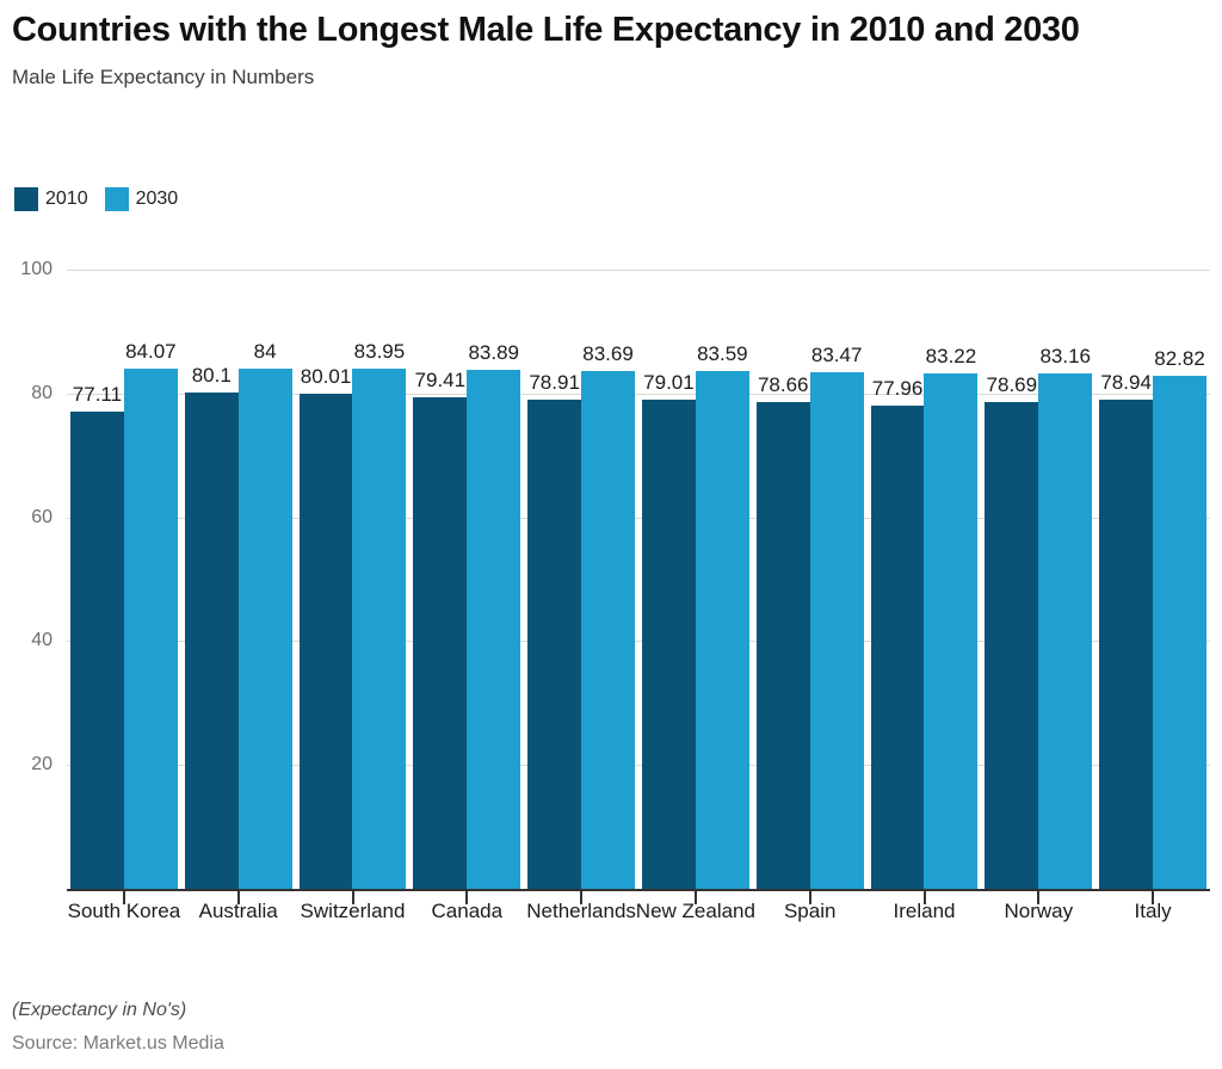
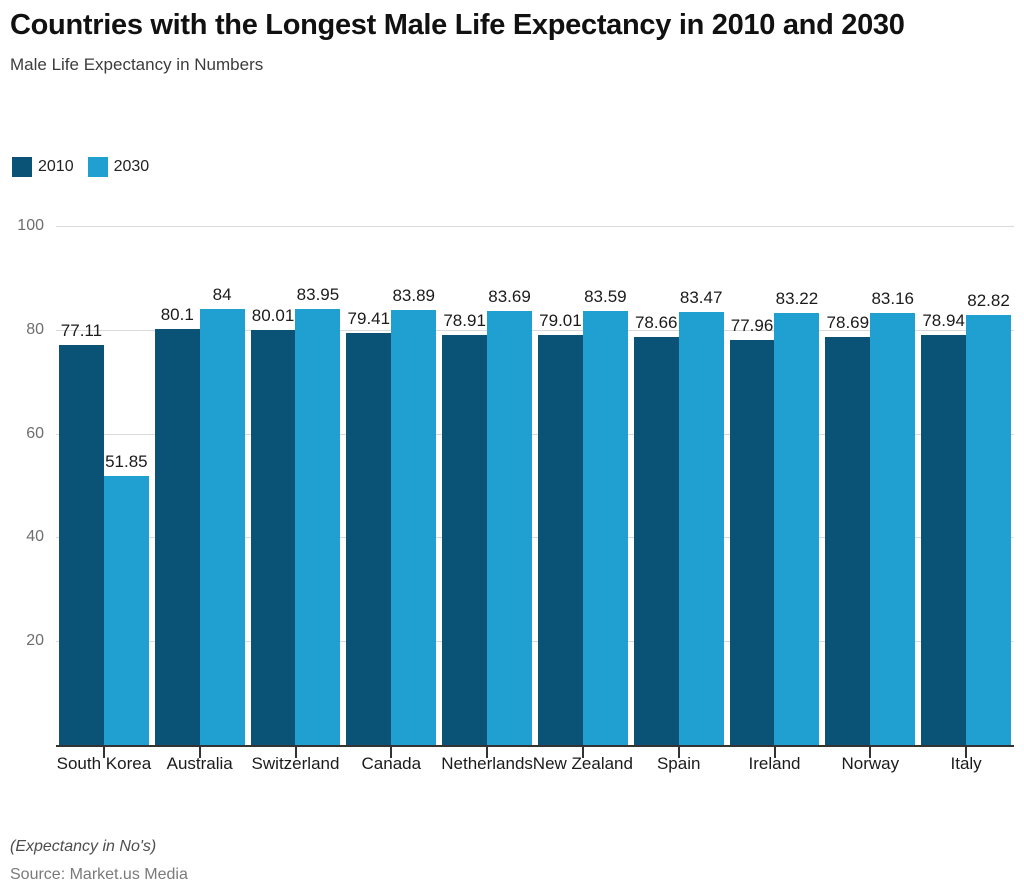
2030/South Korea: 84.07 -> 51.85
